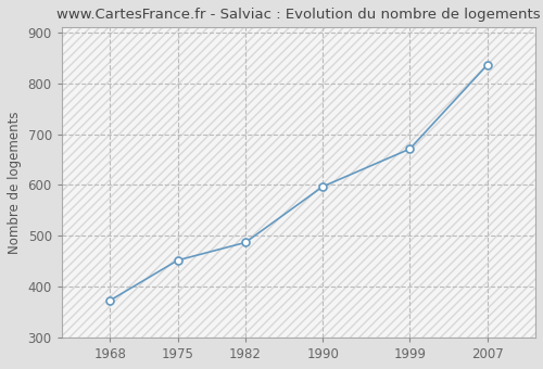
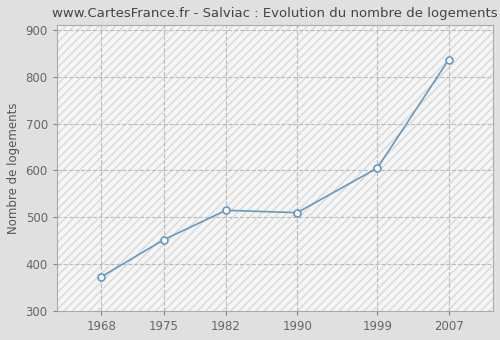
1982: 487 -> 515
1990: 597 -> 510
1999: 671 -> 605
